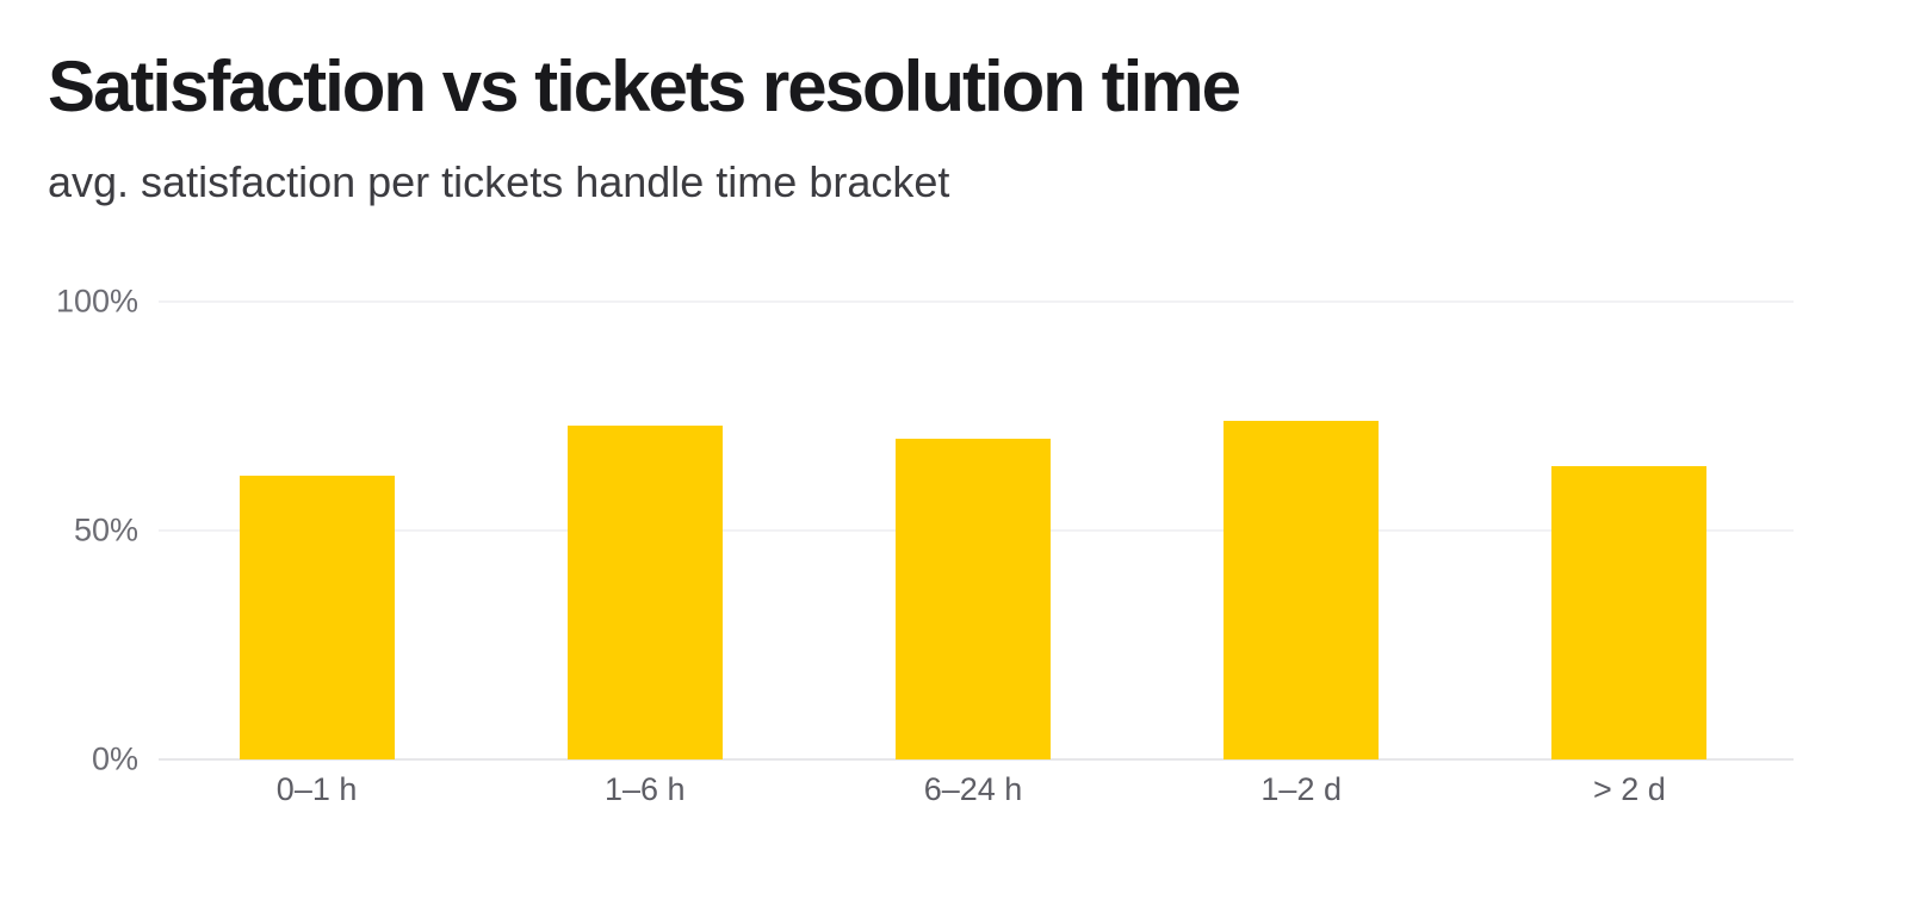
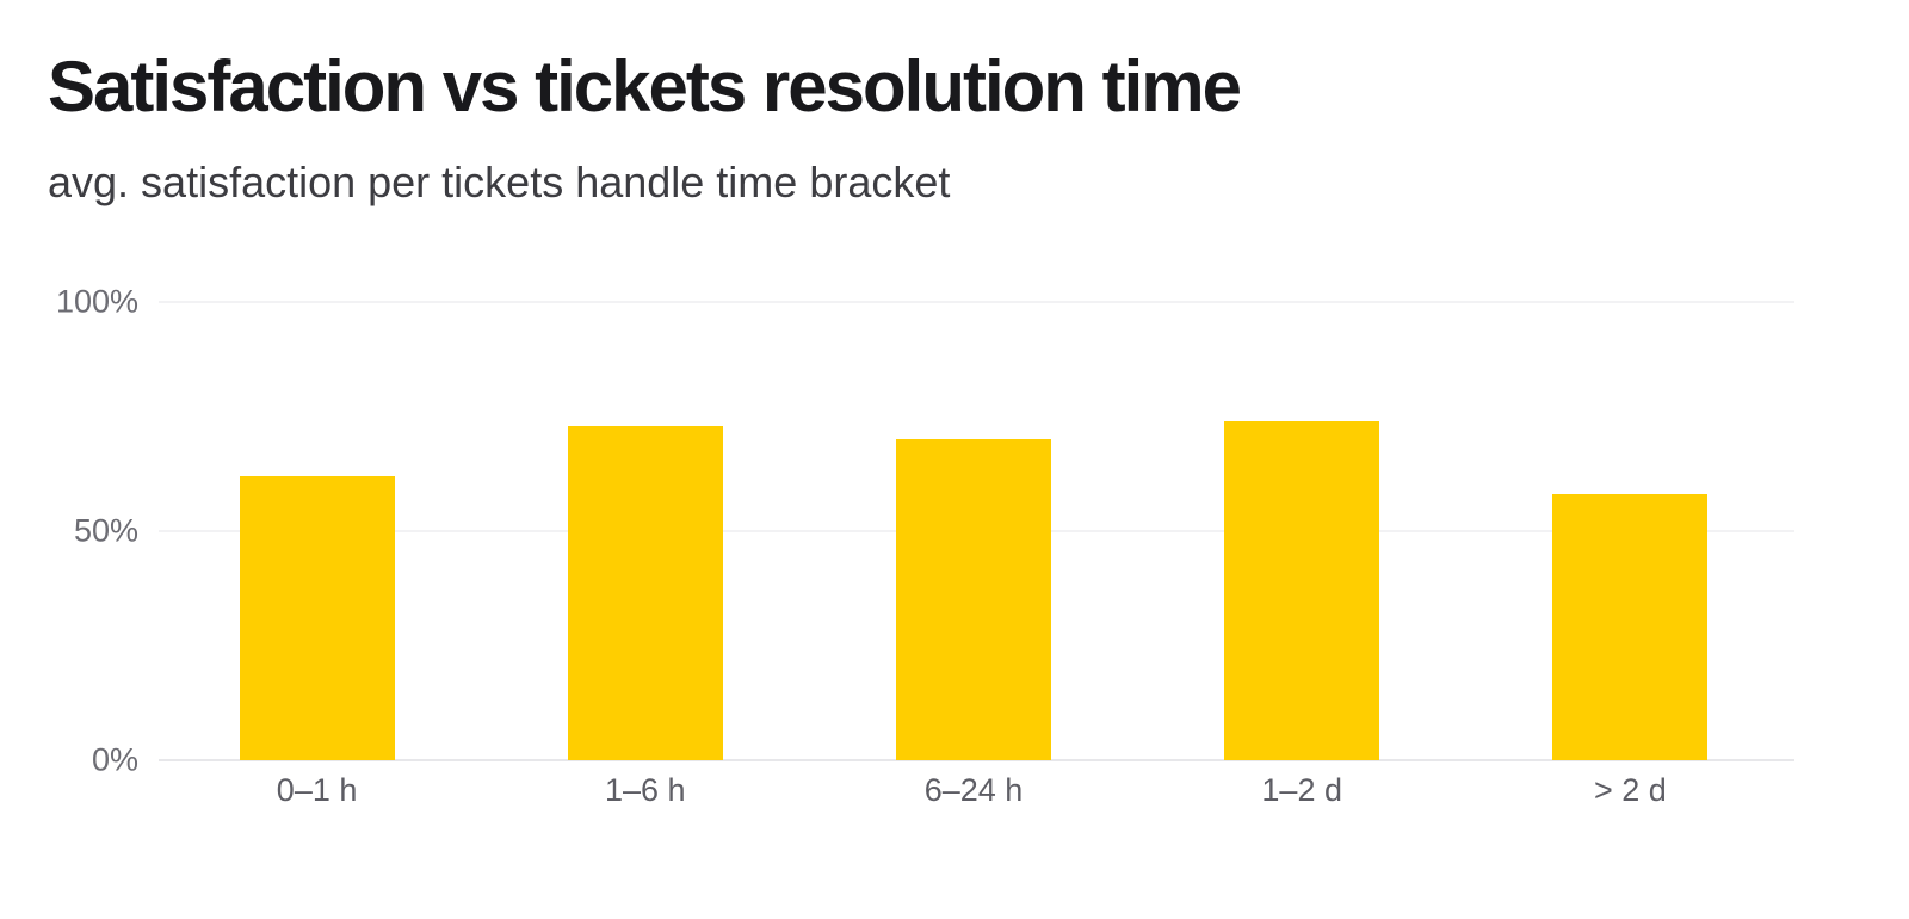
> 2 d: 64% -> 58%
